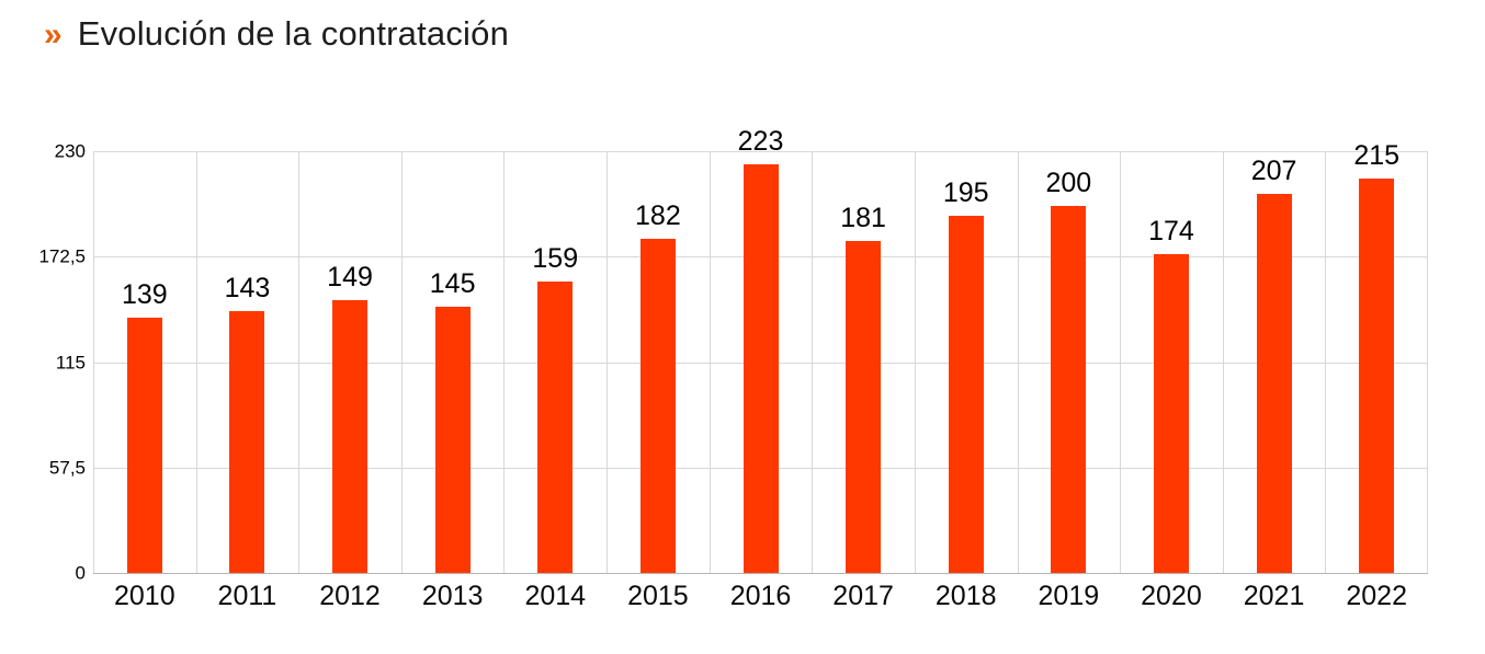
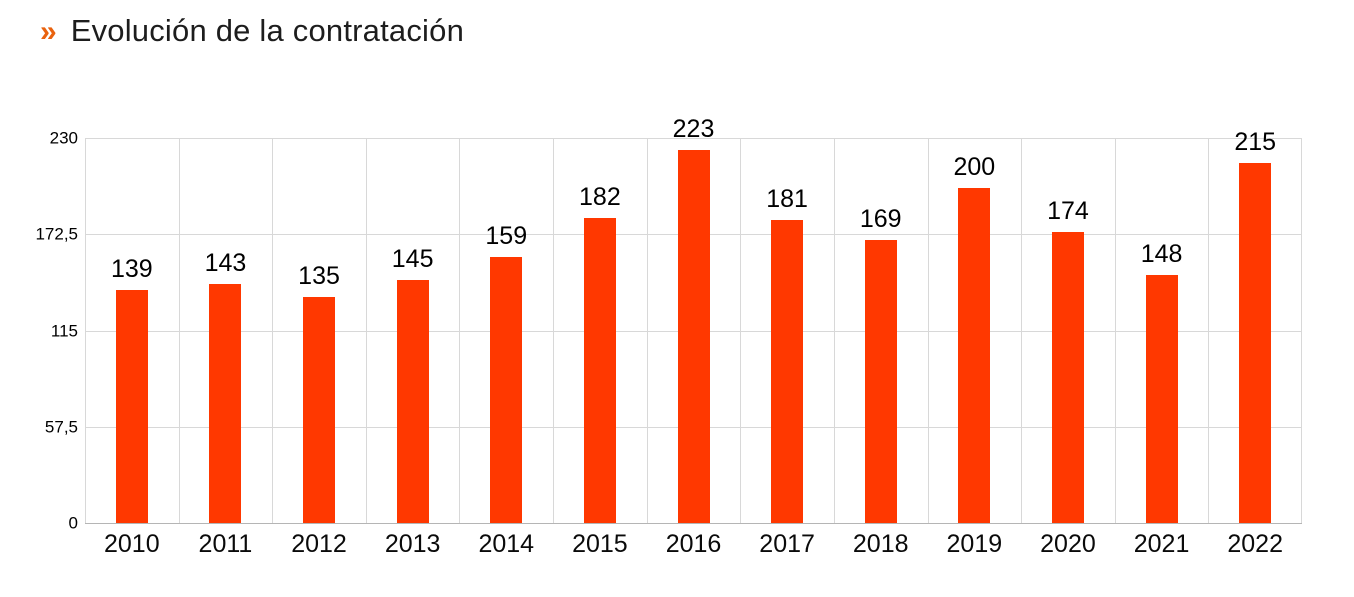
2012: 149 -> 135
2018: 195 -> 169
2021: 207 -> 148
